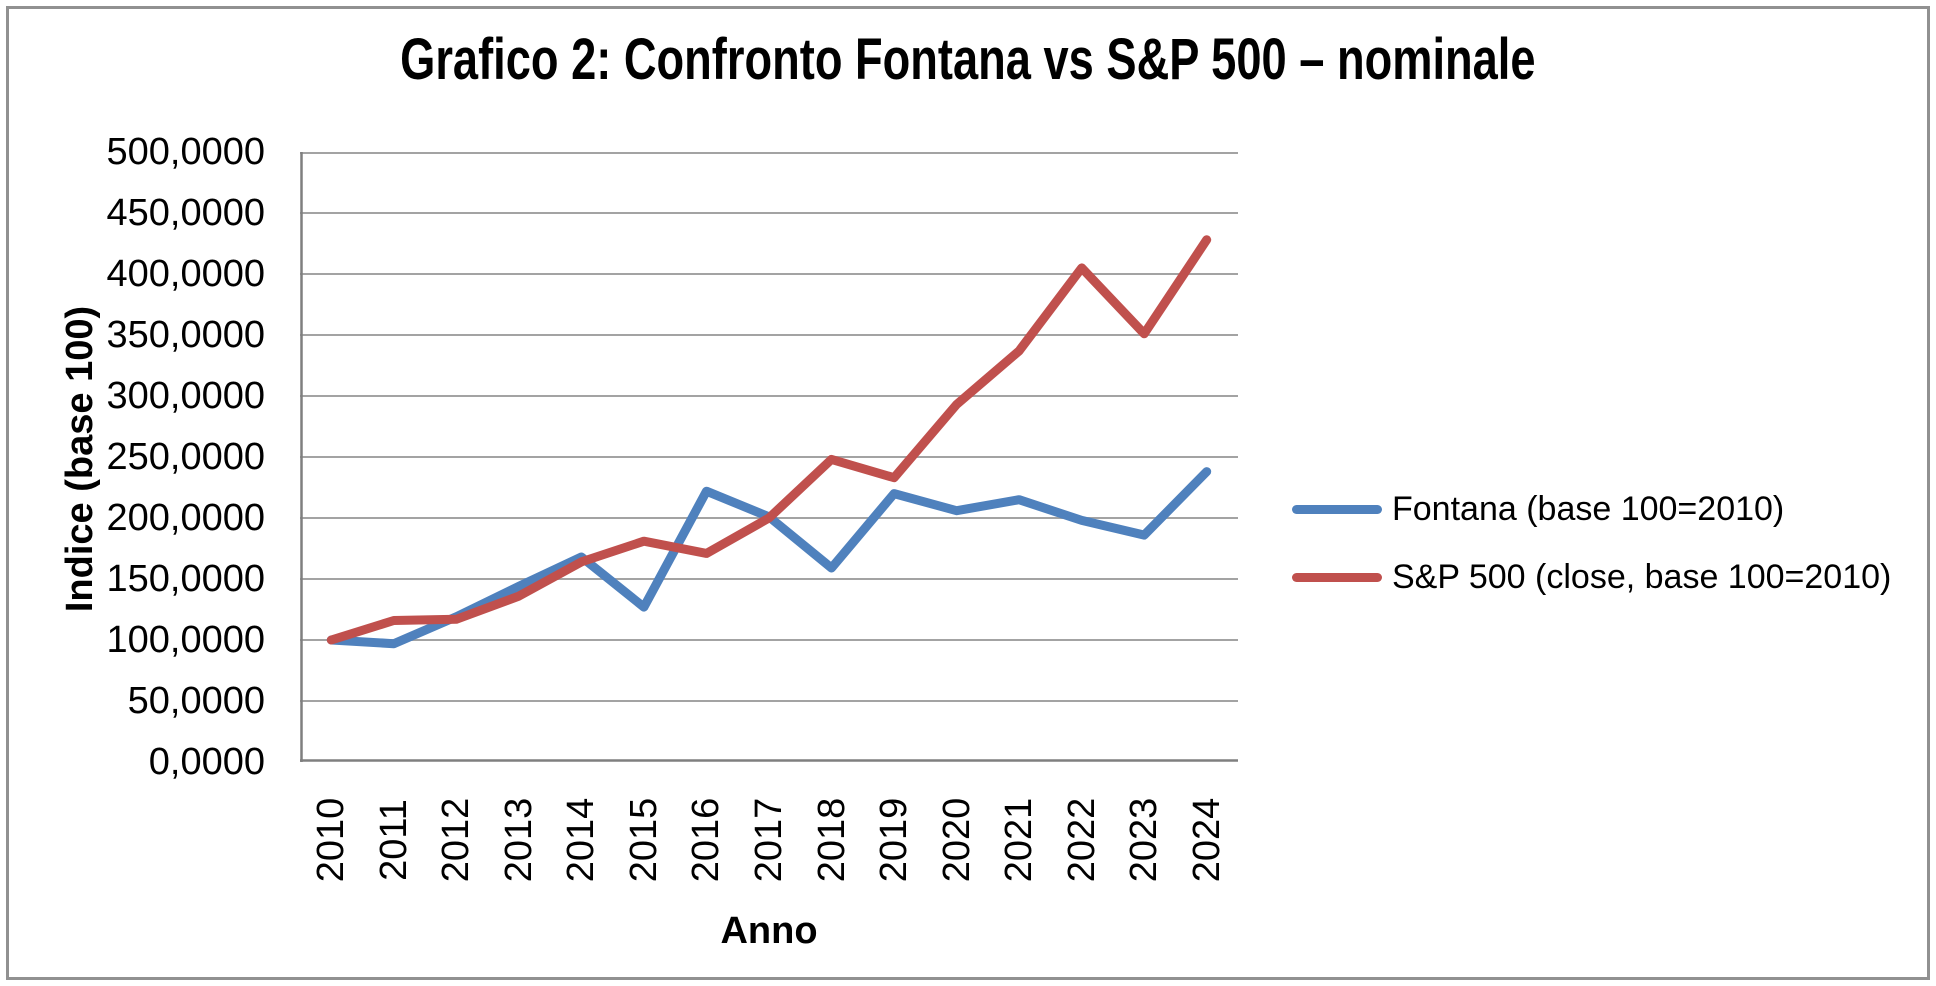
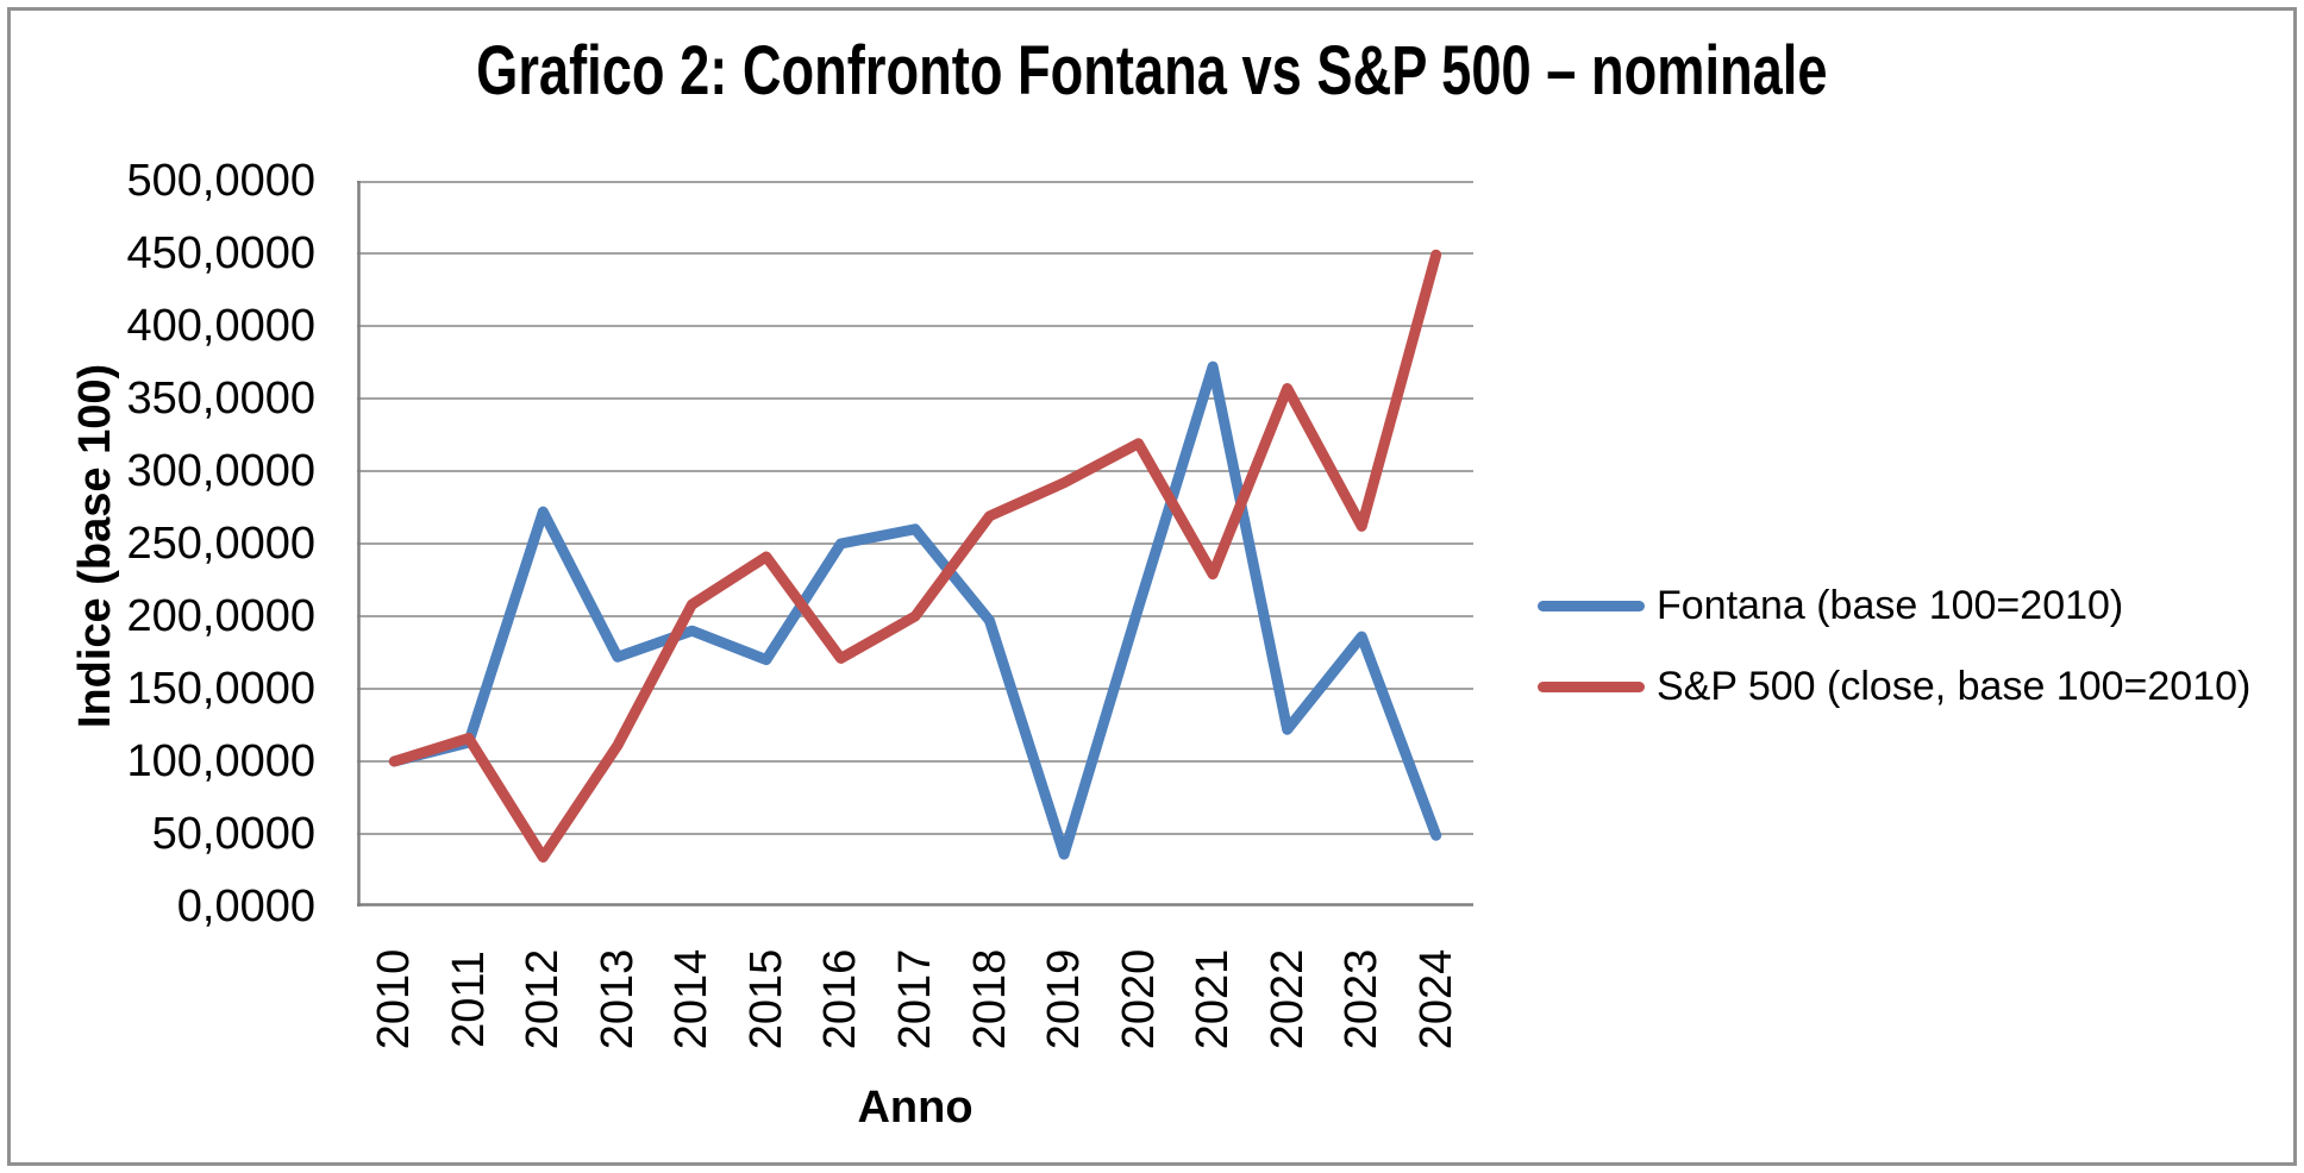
Fontana (base 100=2010)/2011: 97 -> 113
Fontana (base 100=2010)/2012: 119 -> 272
S&P 500 (close, base 100=2010)/2012: 117 -> 34
Fontana (base 100=2010)/2013: 144 -> 172
S&P 500 (close, base 100=2010)/2013: 136 -> 111
Fontana (base 100=2010)/2014: 168 -> 190
S&P 500 (close, base 100=2010)/2014: 164 -> 208
Fontana (base 100=2010)/2015: 127 -> 170
S&P 500 (close, base 100=2010)/2015: 181 -> 241
Fontana (base 100=2010)/2016: 222 -> 250
Fontana (base 100=2010)/2017: 201 -> 260
Fontana (base 100=2010)/2018: 159 -> 197
S&P 500 (close, base 100=2010)/2018: 248 -> 269
Fontana (base 100=2010)/2019: 220 -> 36
S&P 500 (close, base 100=2010)/2019: 233 -> 292
S&P 500 (close, base 100=2010)/2020: 293 -> 319
Fontana (base 100=2010)/2021: 215 -> 372
S&P 500 (close, base 100=2010)/2021: 337 -> 229
Fontana (base 100=2010)/2022: 198 -> 122
S&P 500 (close, base 100=2010)/2022: 405 -> 357
S&P 500 (close, base 100=2010)/2023: 351 -> 262
Fontana (base 100=2010)/2024: 238 -> 49
S&P 500 (close, base 100=2010)/2024: 428 -> 449
